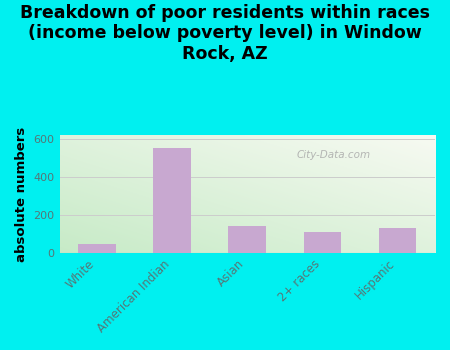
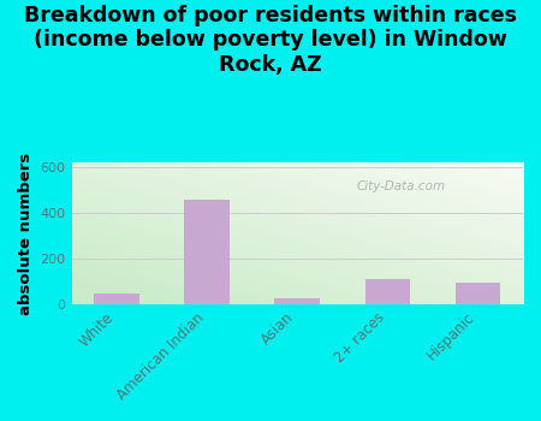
American Indian: 550 -> 460
Asian: 140 -> 20
Hispanic: 130 -> 100
